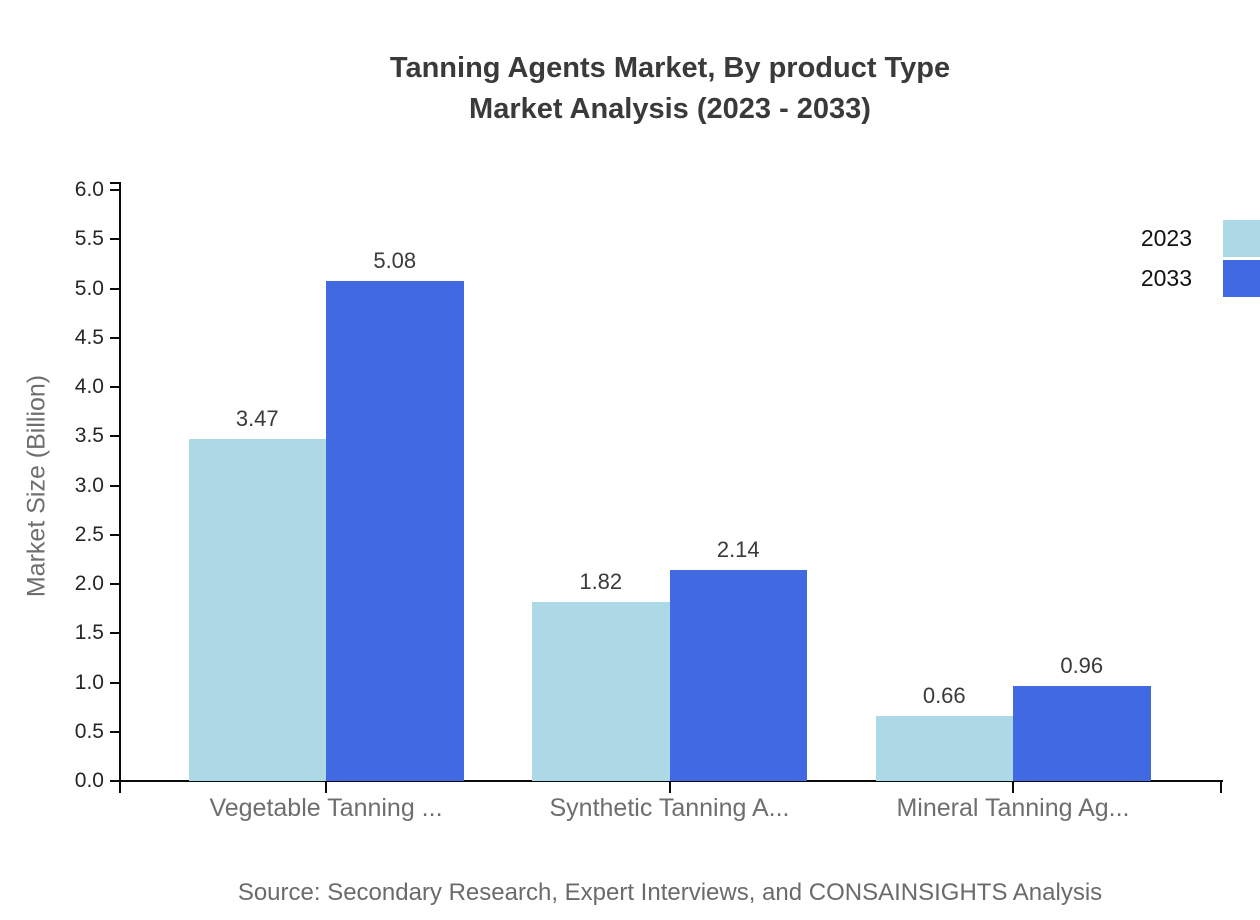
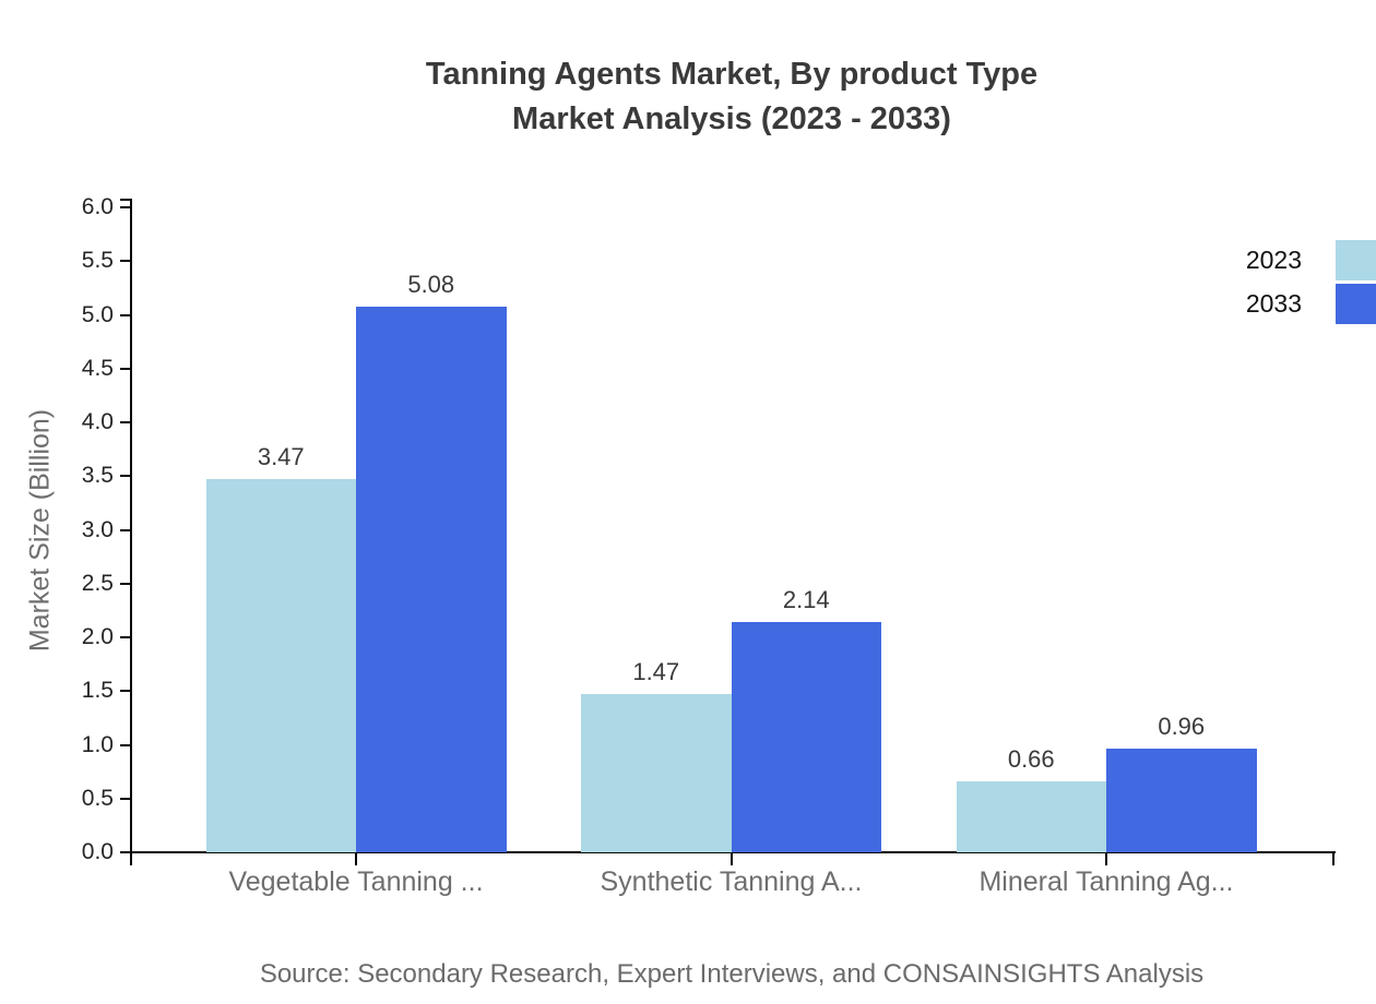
2023/Synthetic Tanning A...: 1.82 -> 1.47
